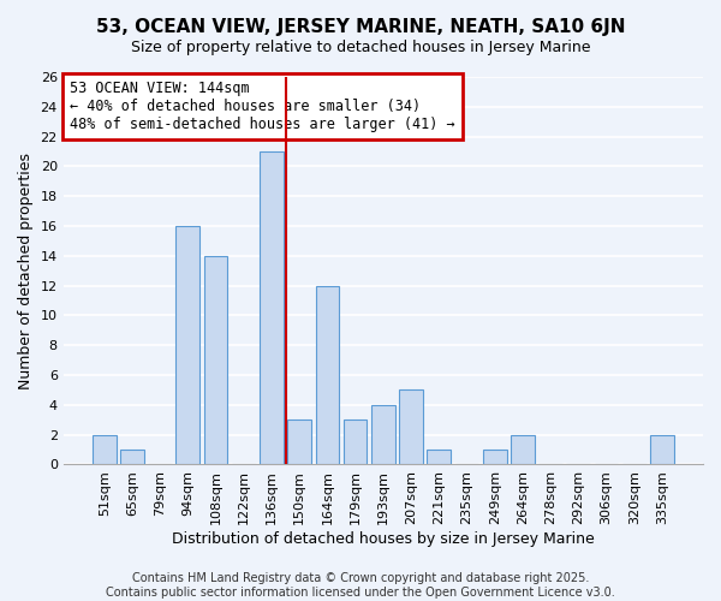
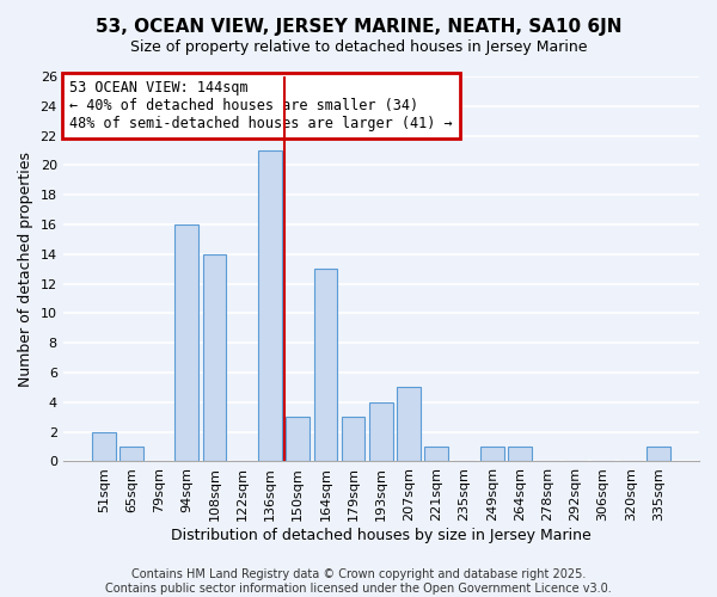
164sqm: 12 -> 13
264sqm: 2 -> 1
335sqm: 2 -> 1
